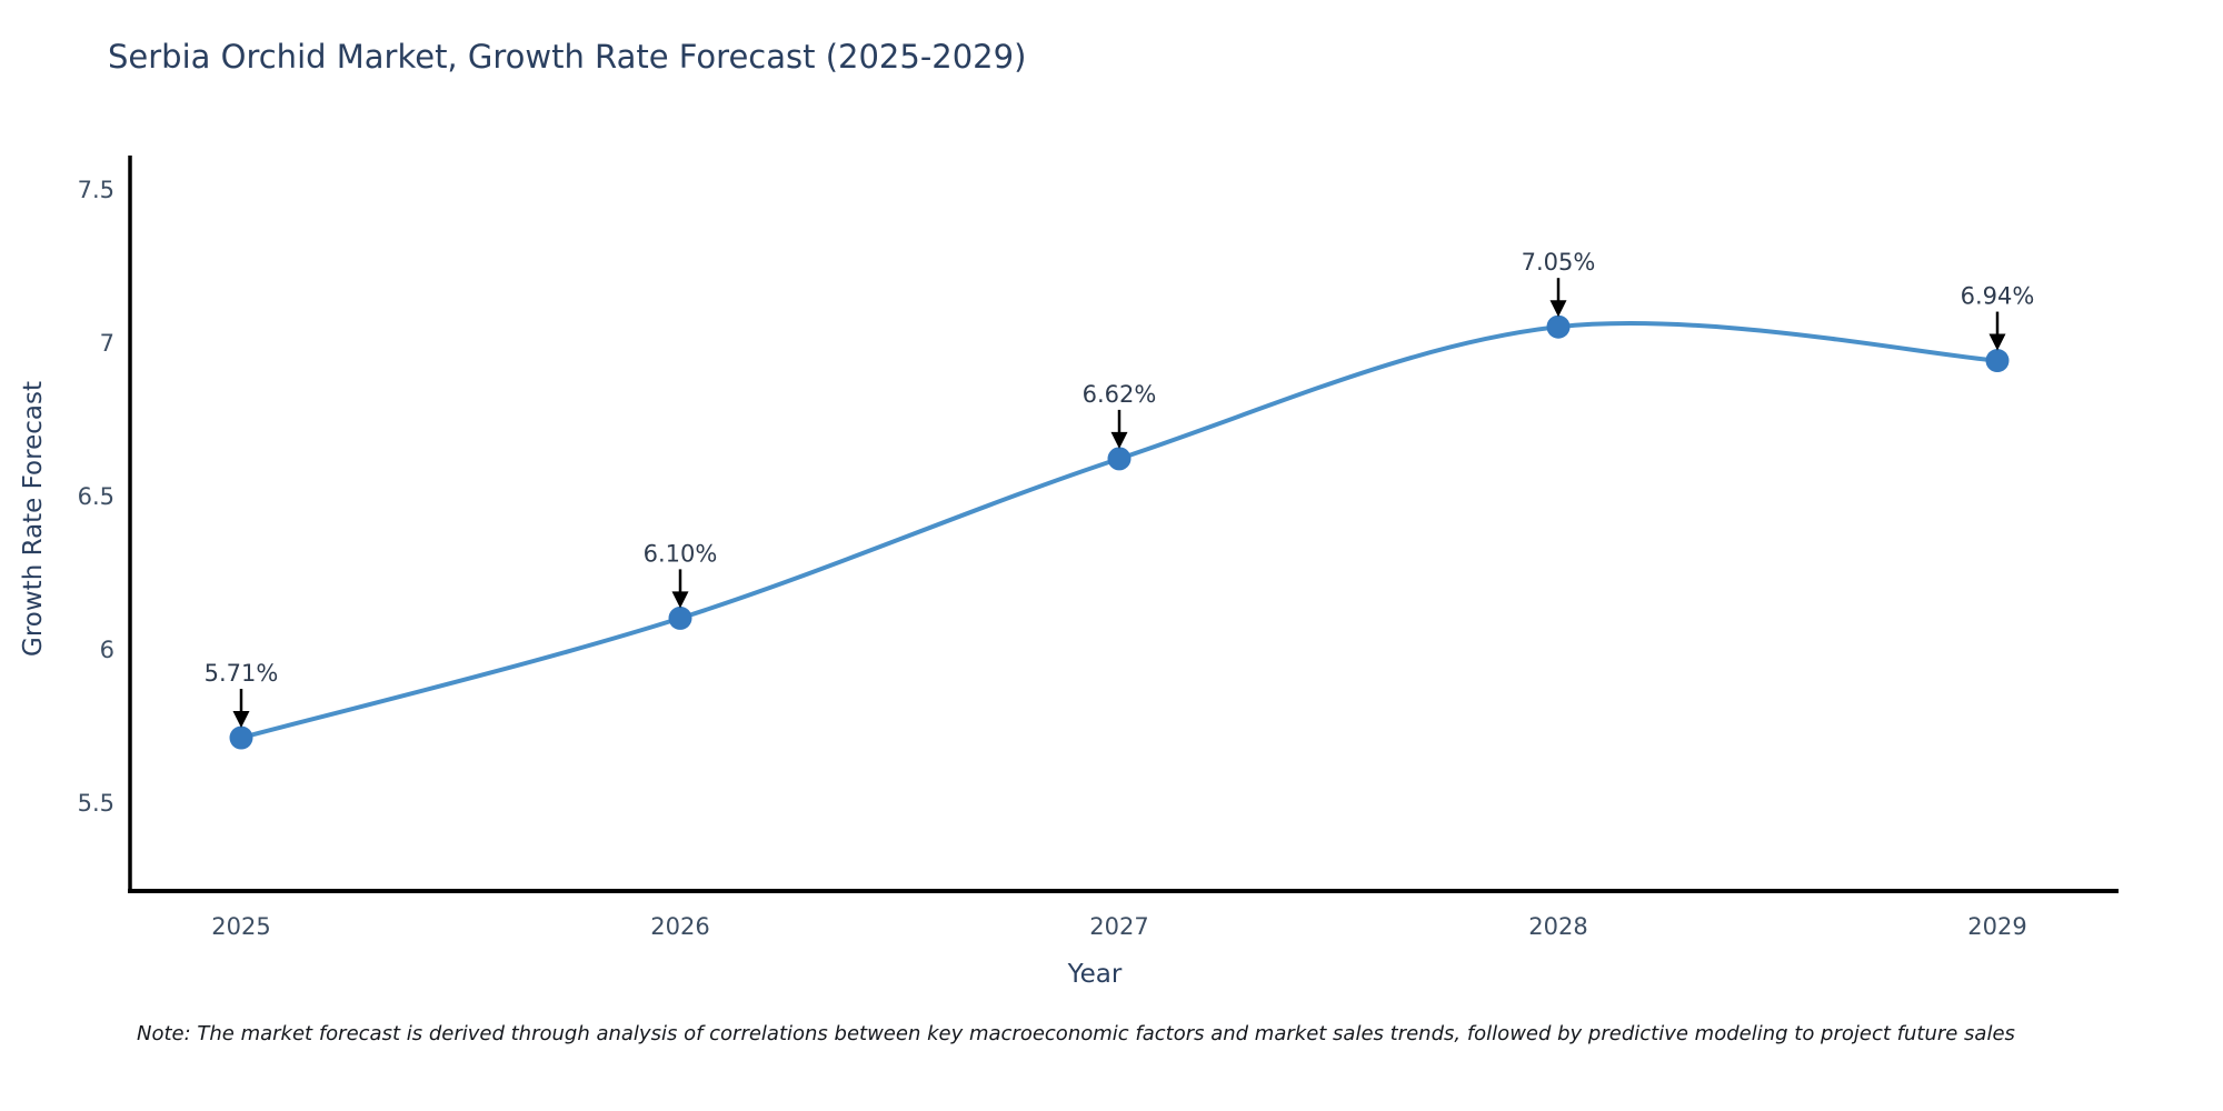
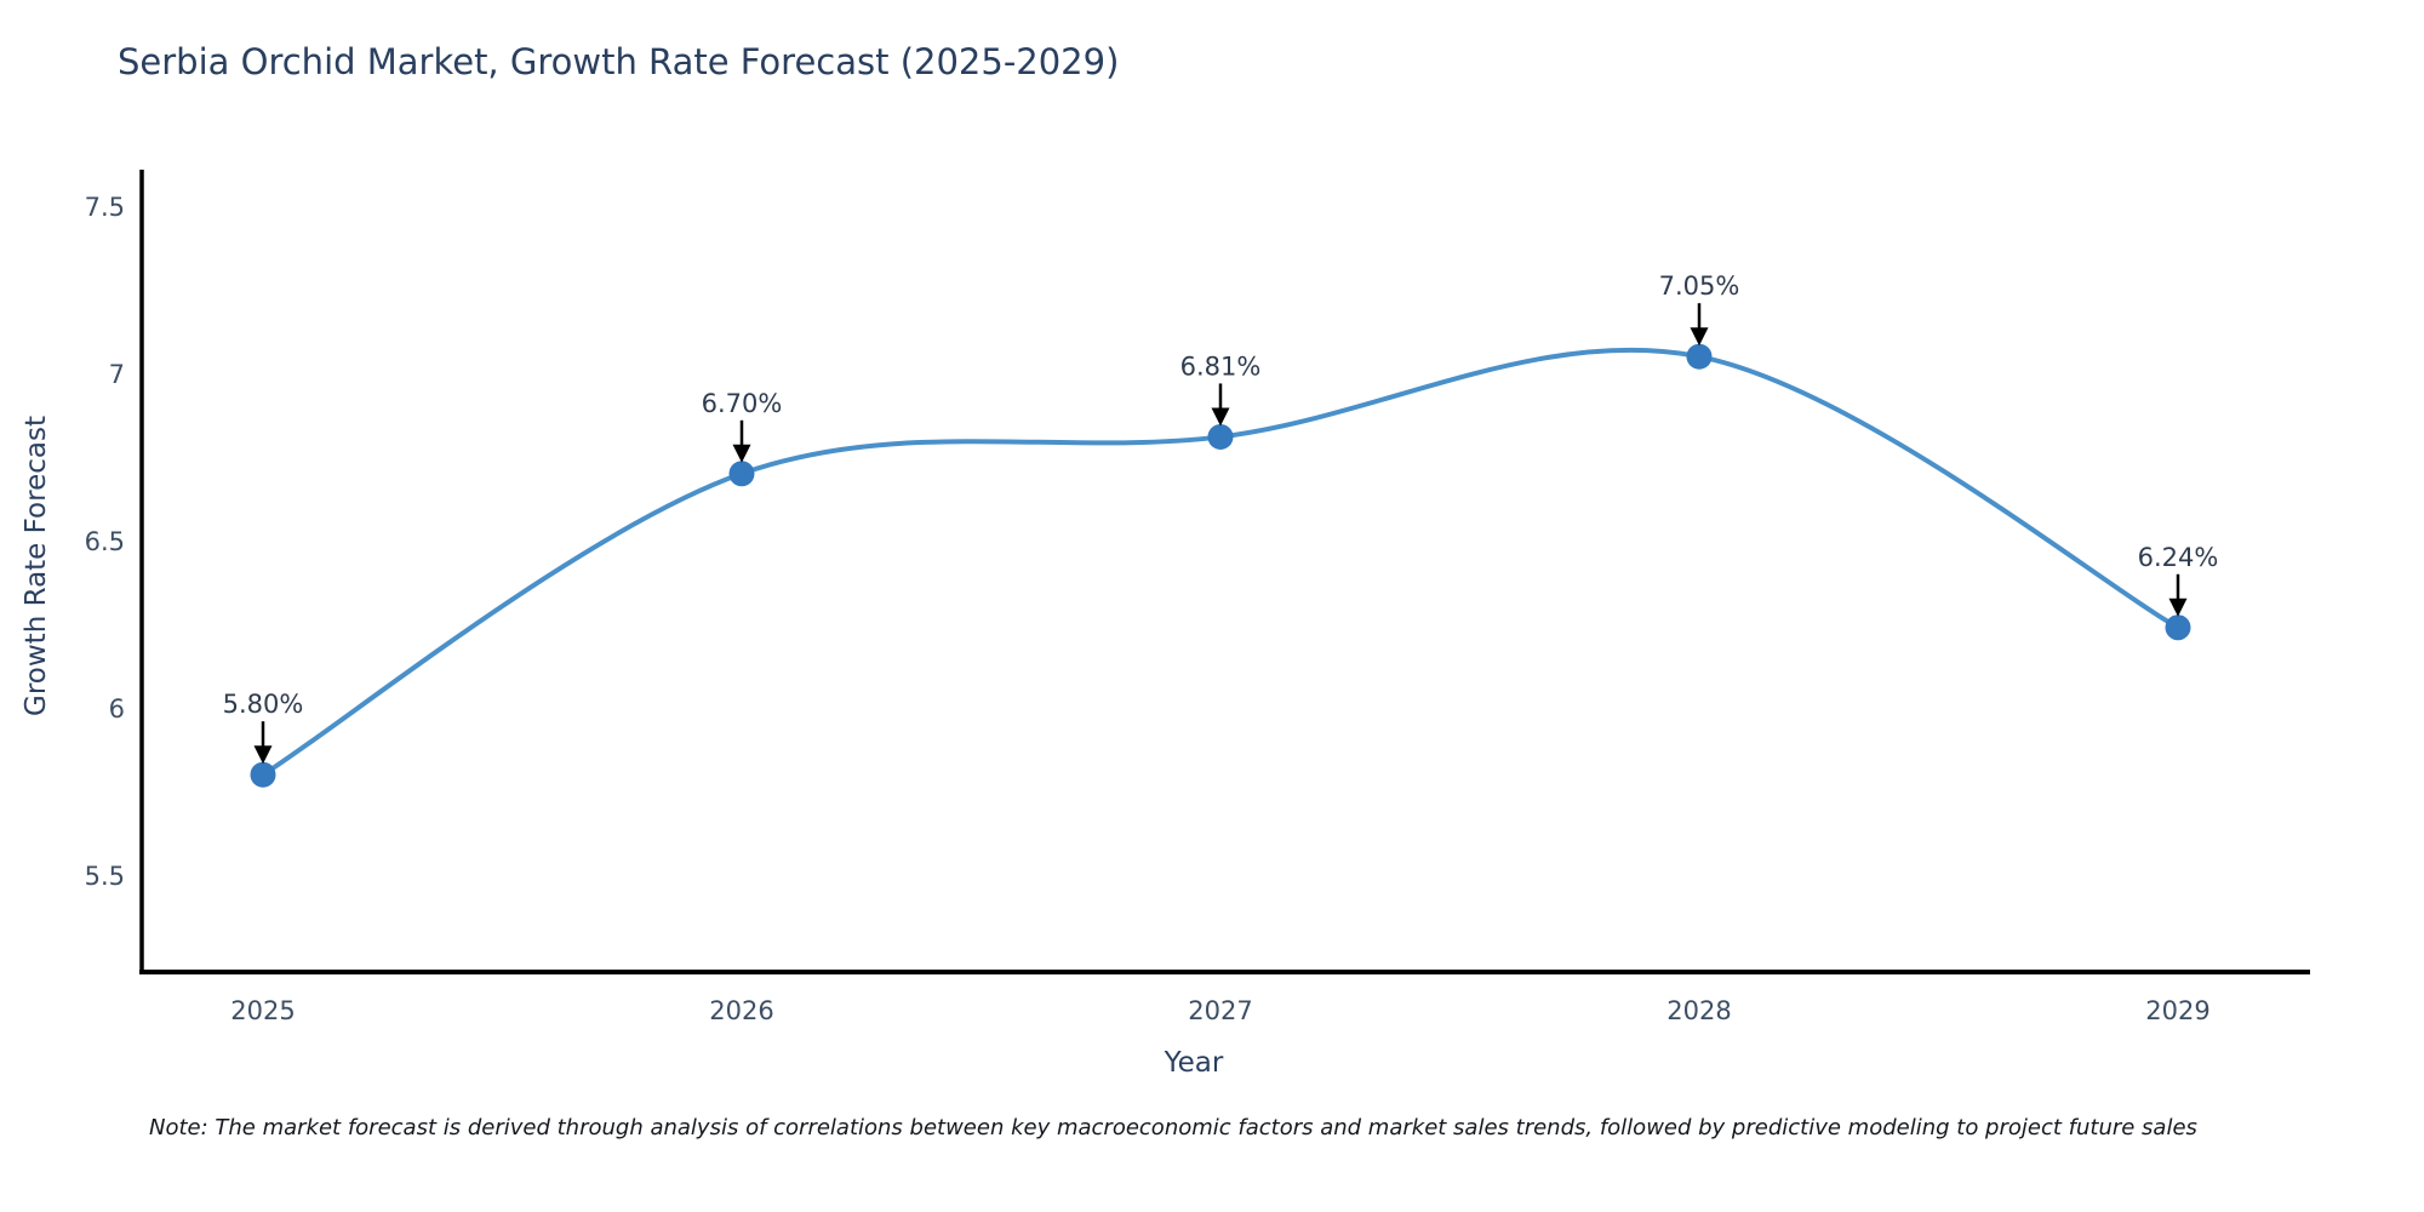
2025: 5.71% -> 5.80%
2026: 6.10% -> 6.70%
2027: 6.62% -> 6.81%
2029: 6.94% -> 6.24%
